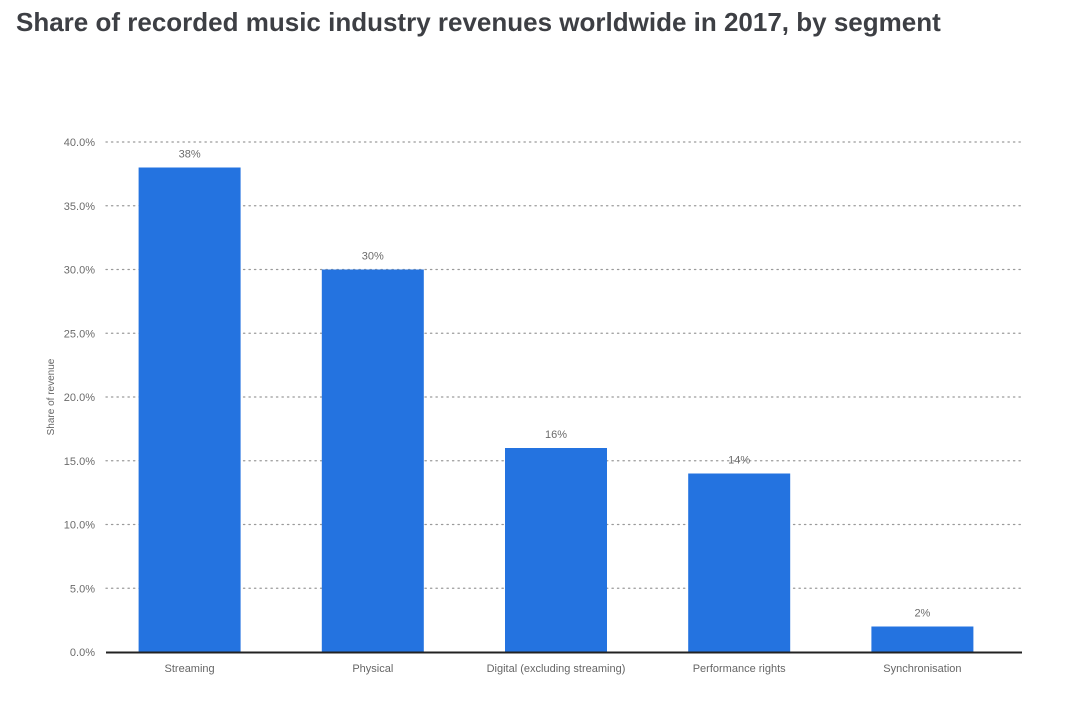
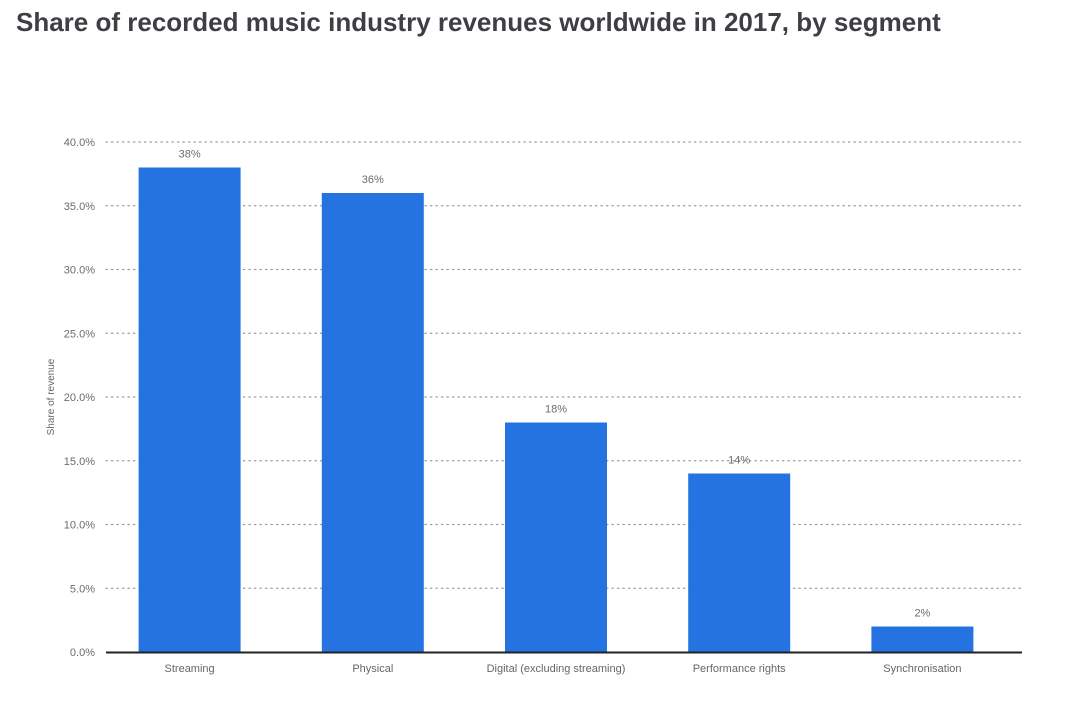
Physical: 30% -> 36%
Digital (excluding streaming): 16% -> 18%
